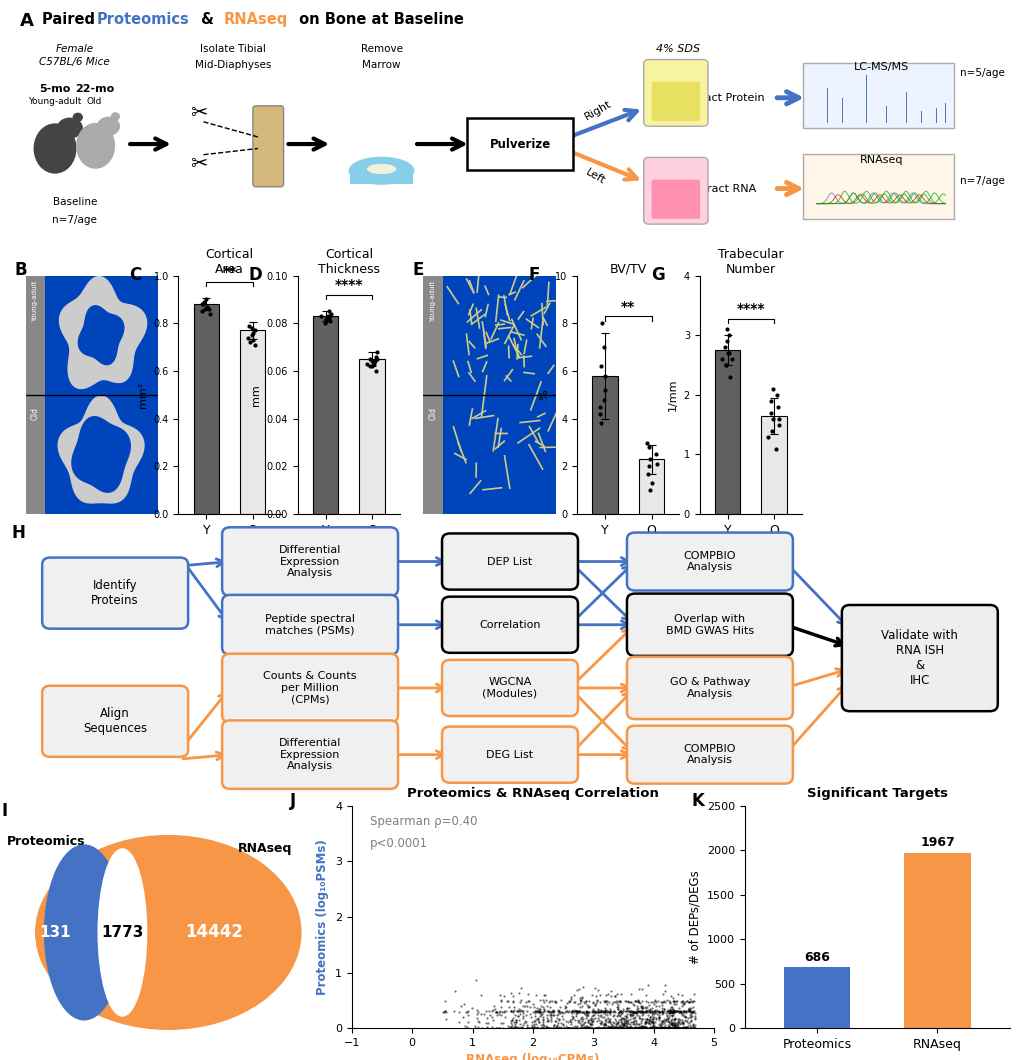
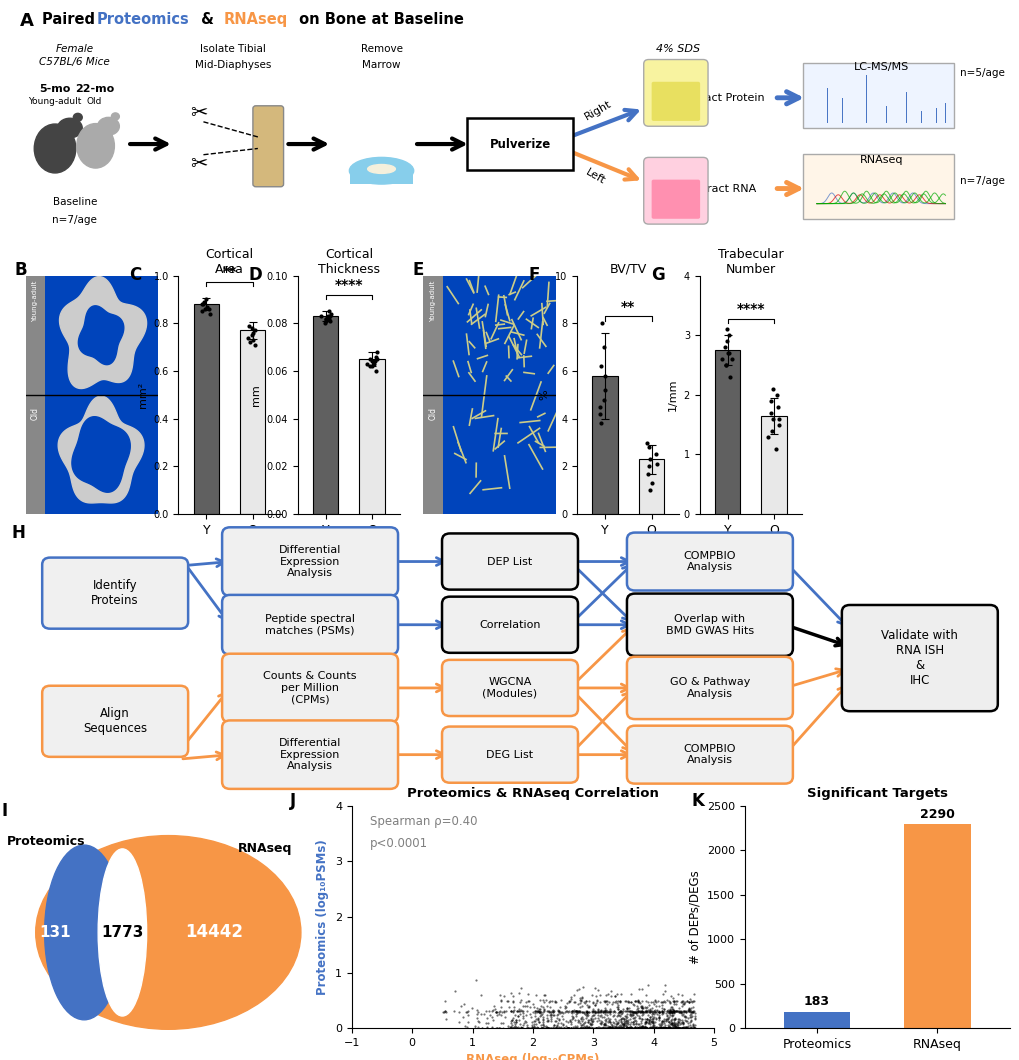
Significant Targets/Proteomics: 686 -> 183
Significant Targets/RNAseq: 1967 -> 2290
